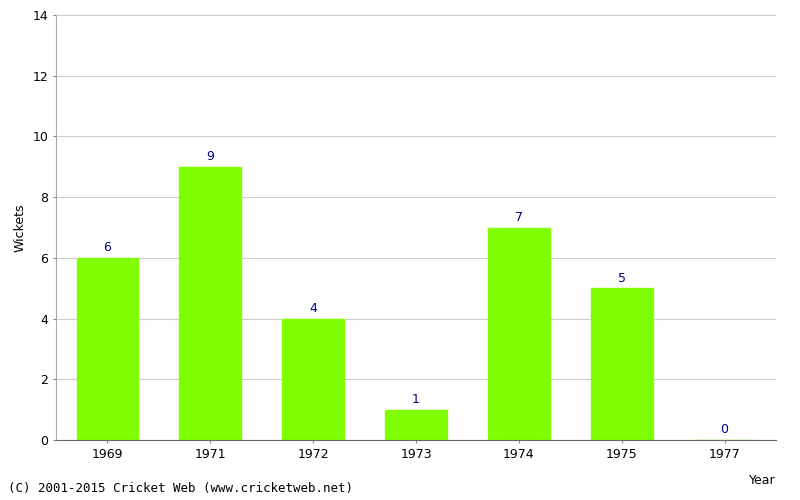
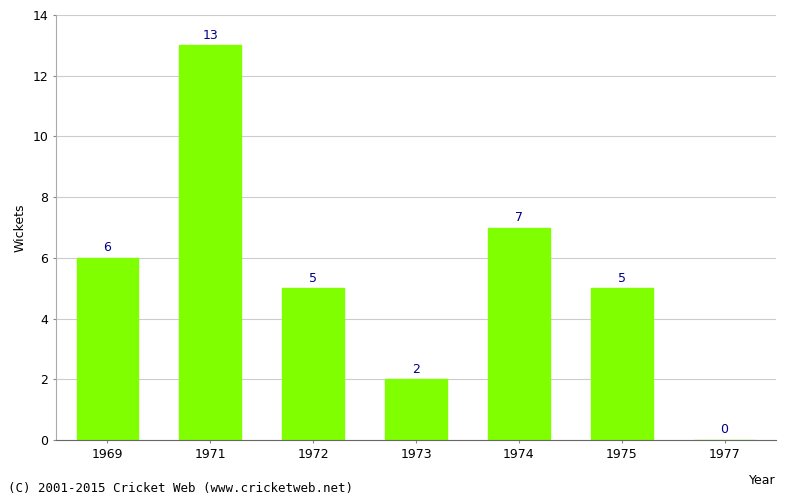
1971: 9 -> 13
1972: 4 -> 5
1973: 1 -> 2
